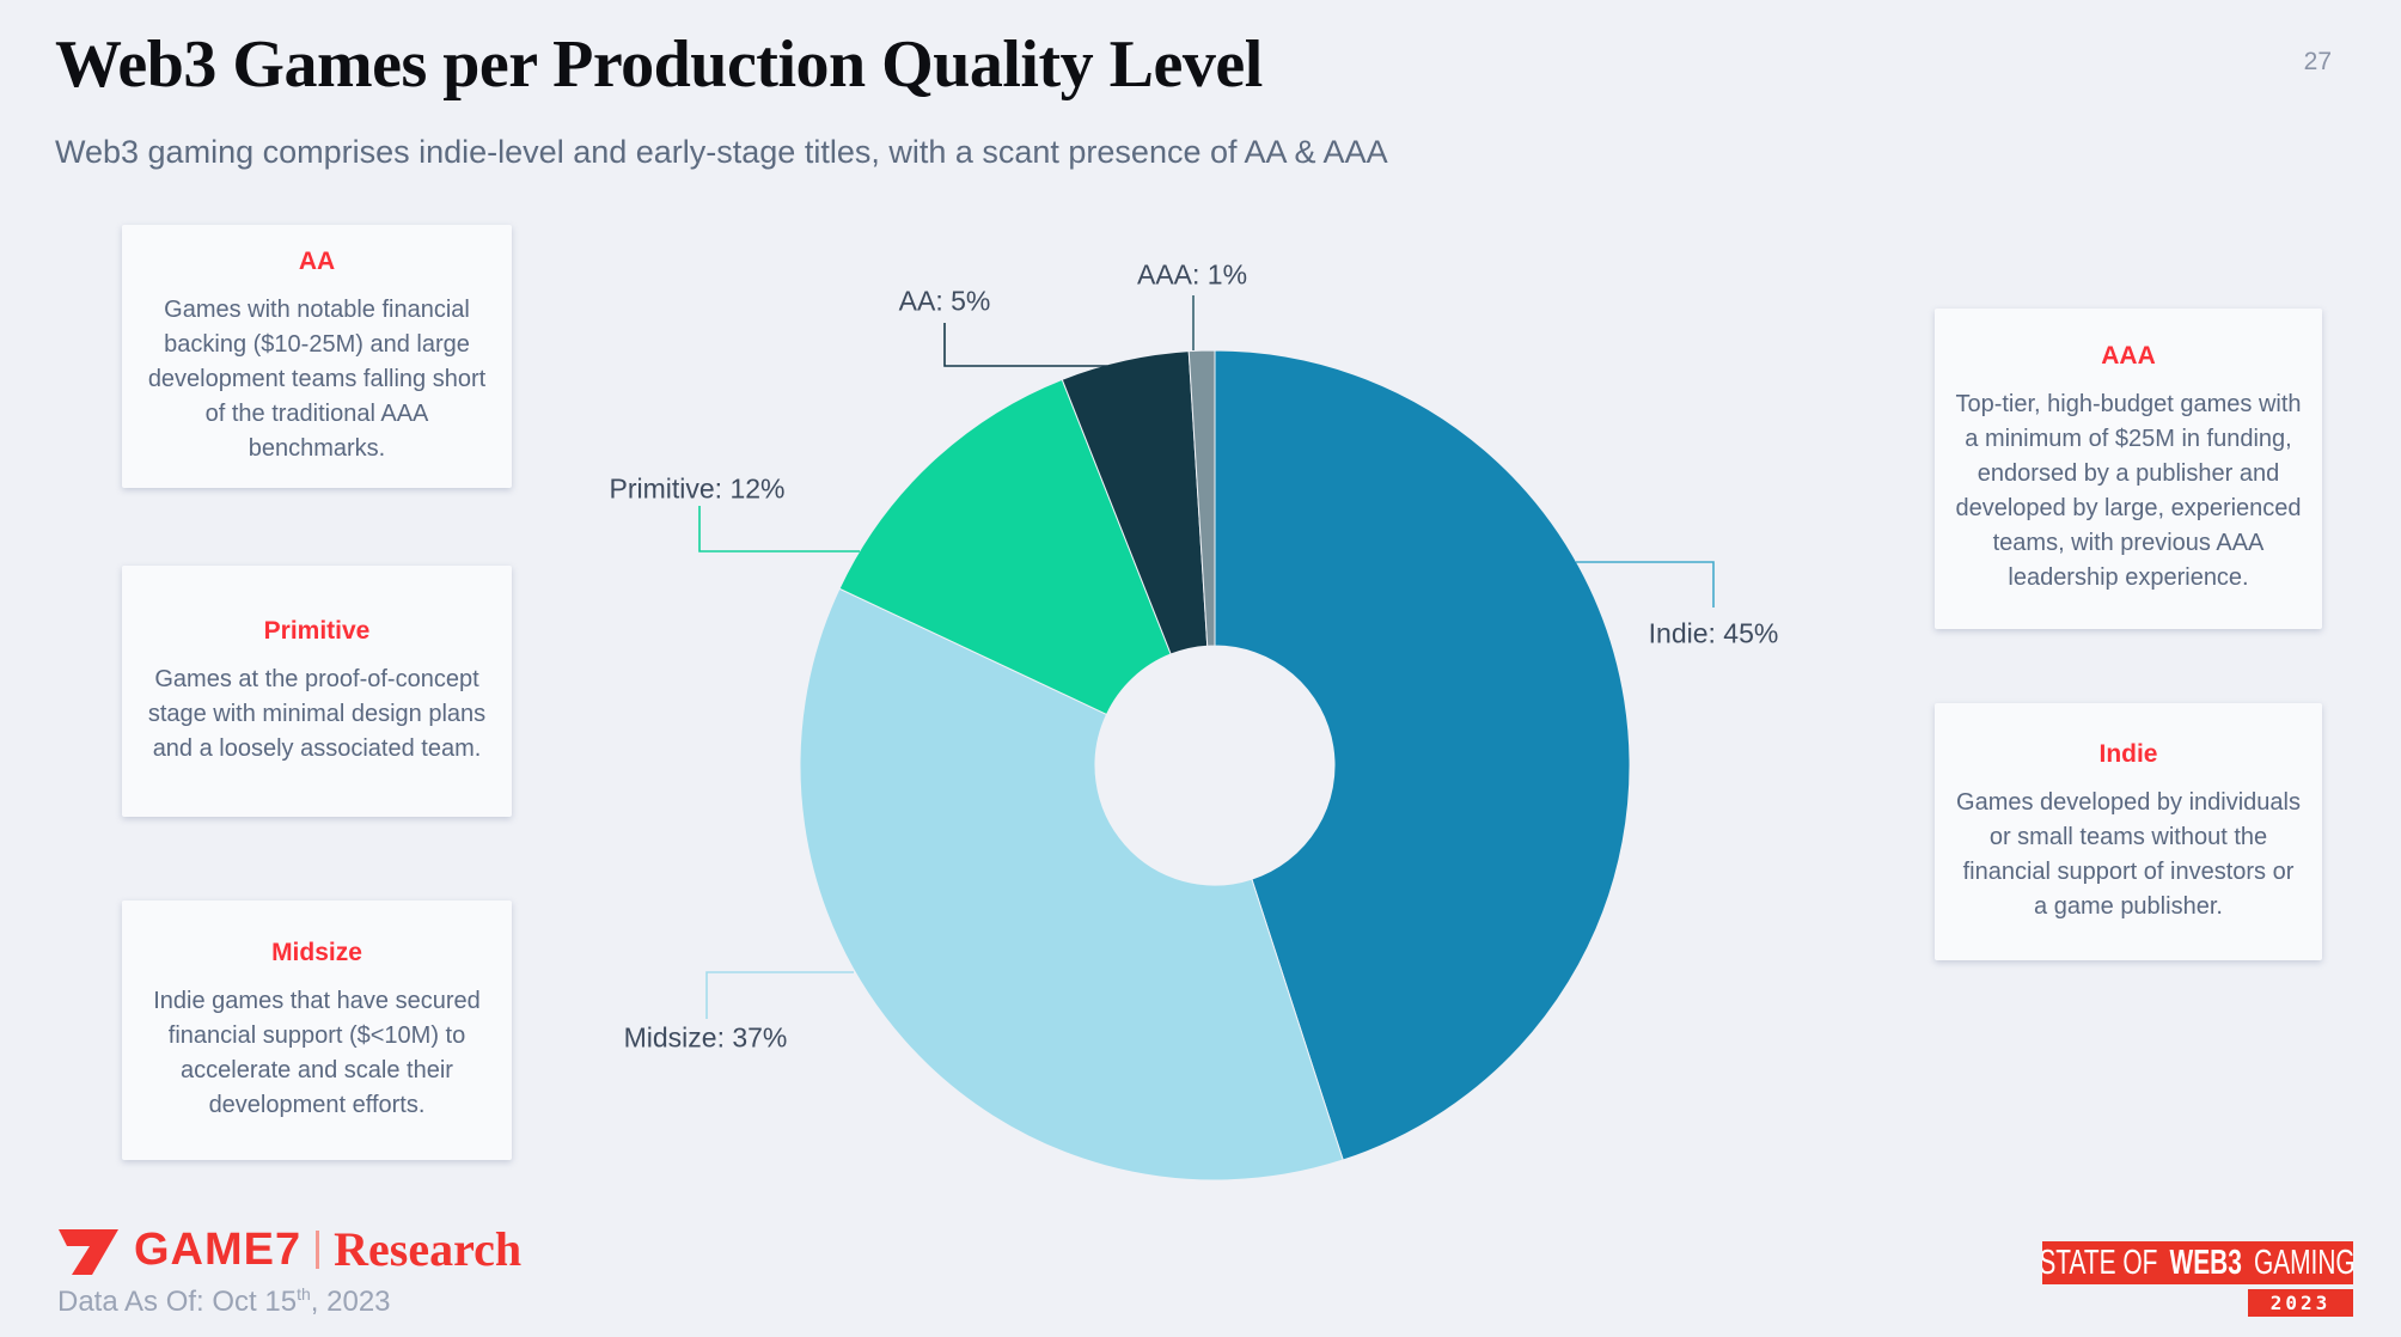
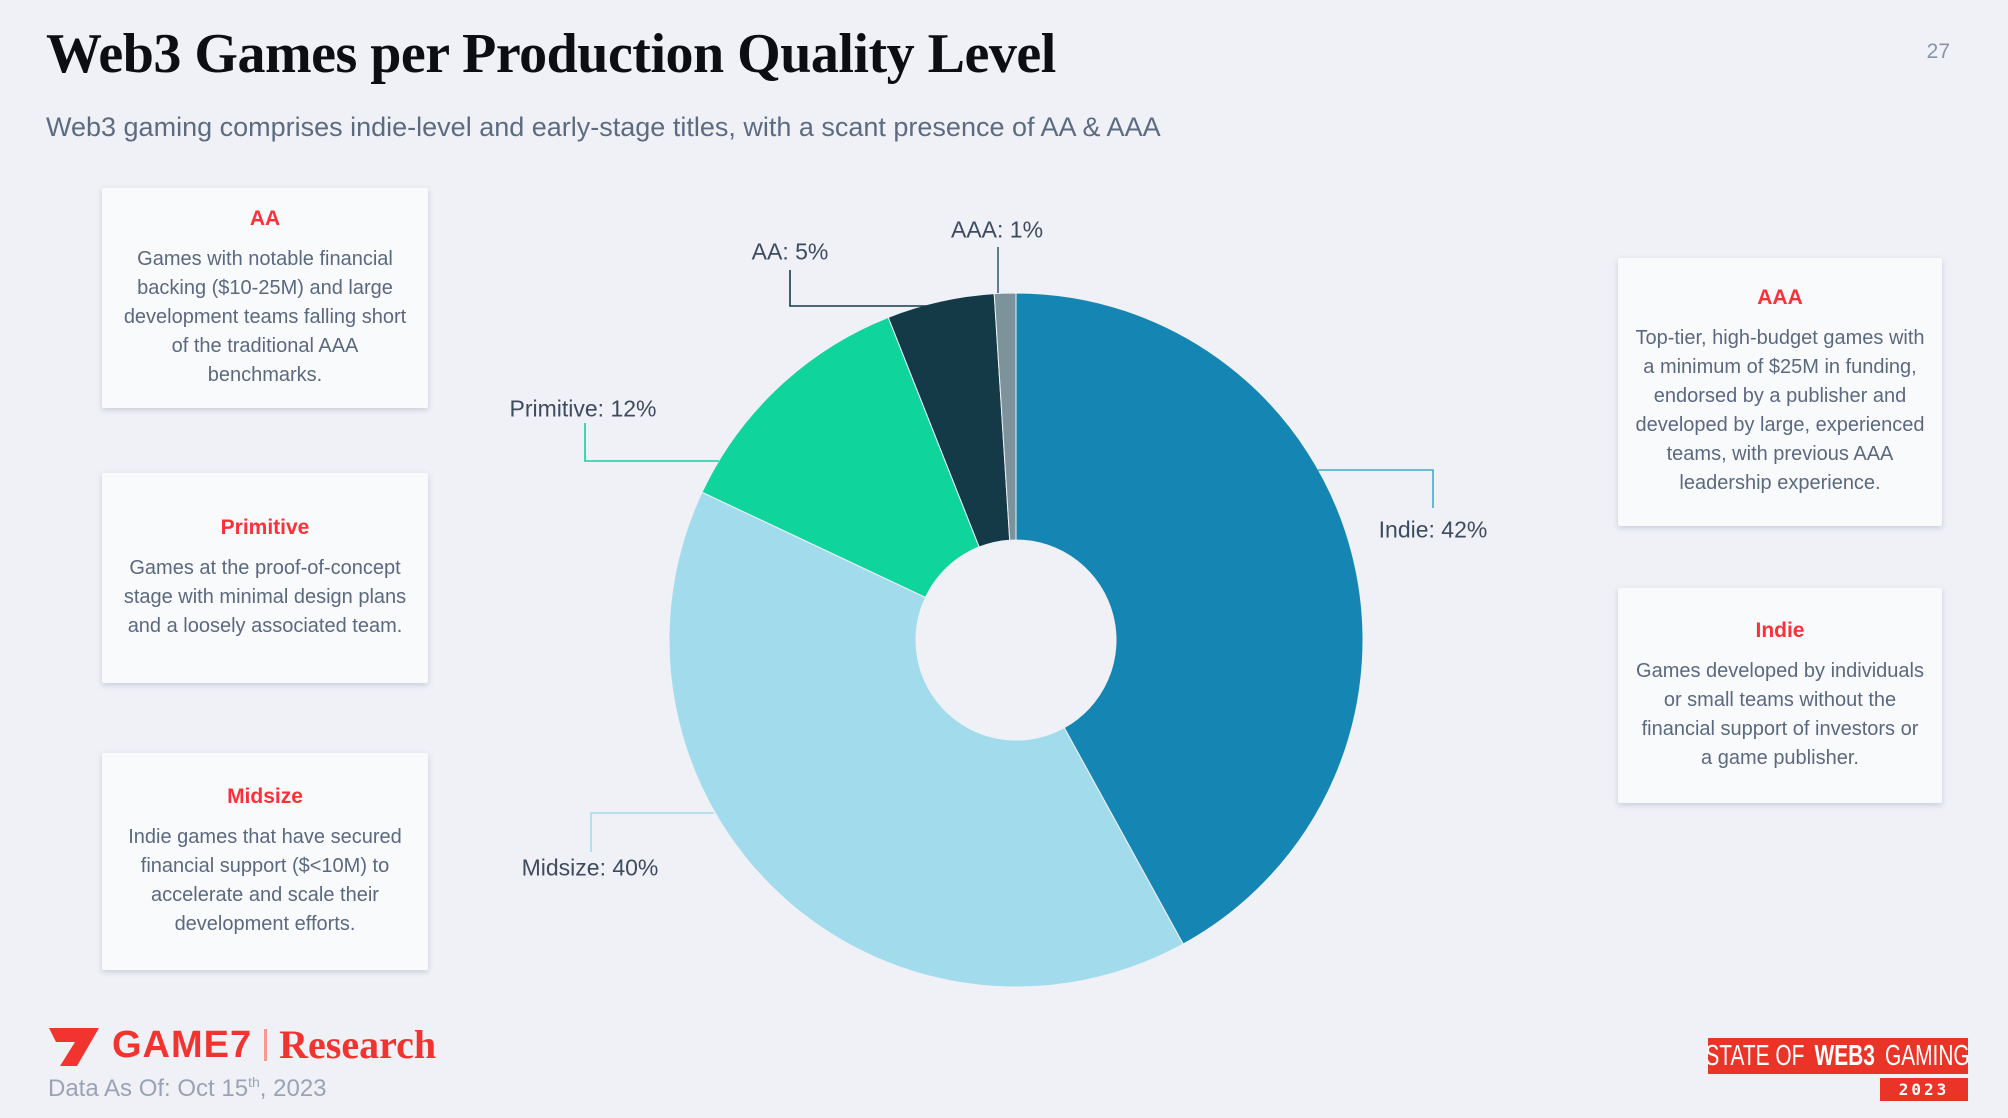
Indie: 45% -> 42%
Midsize: 37% -> 40%
